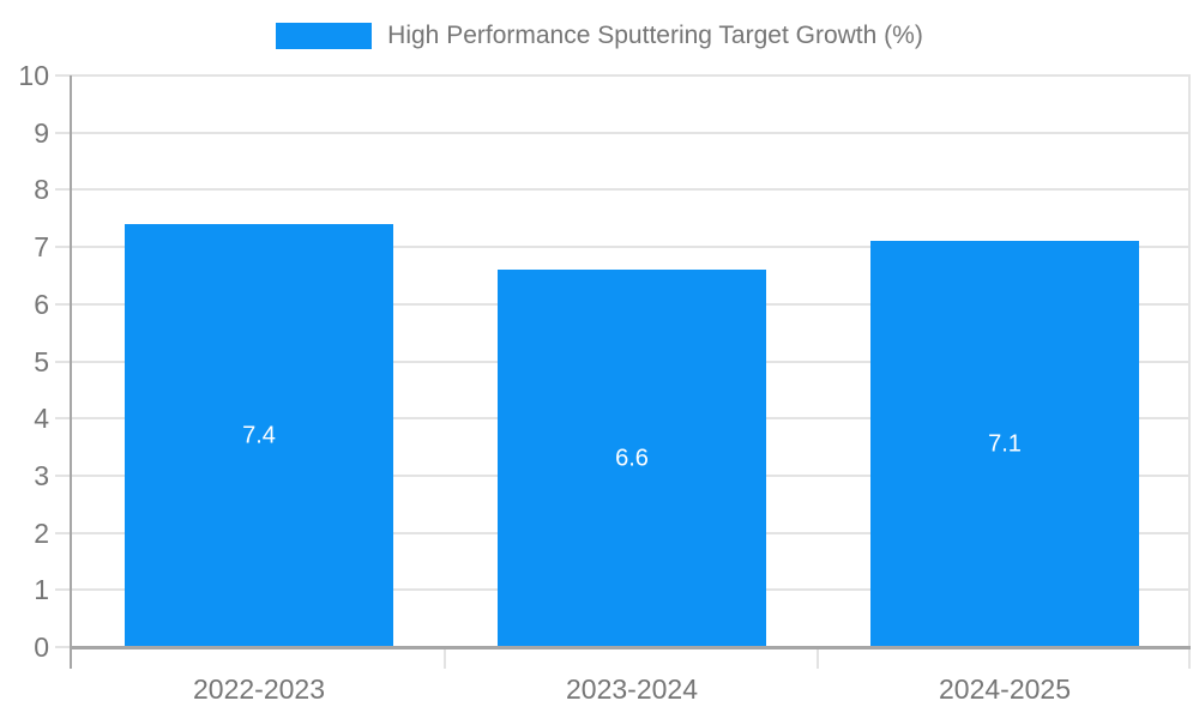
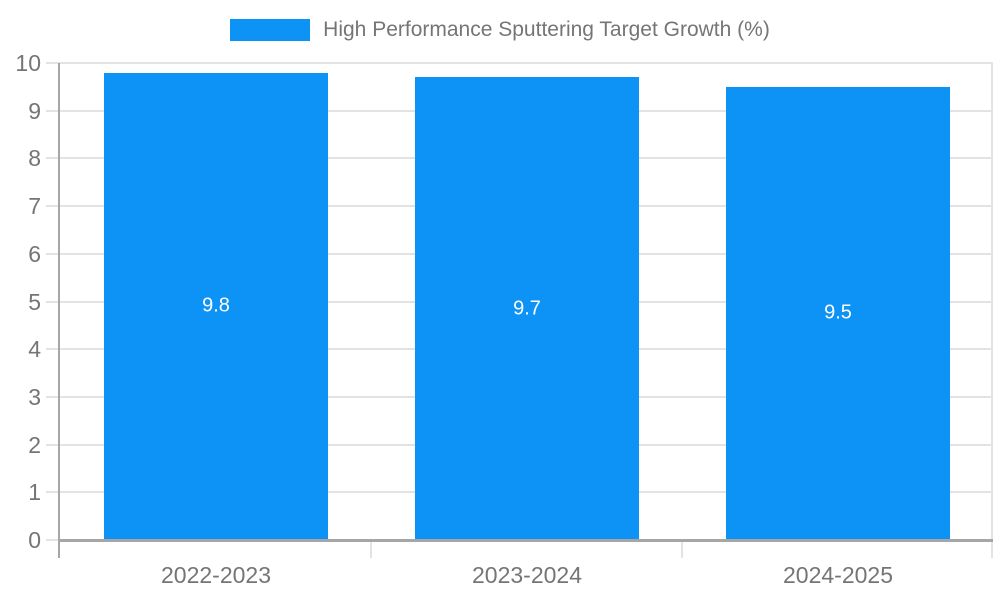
2022-2023: 7.4 -> 9.8
2023-2024: 6.6 -> 9.7
2024-2025: 7.1 -> 9.5
